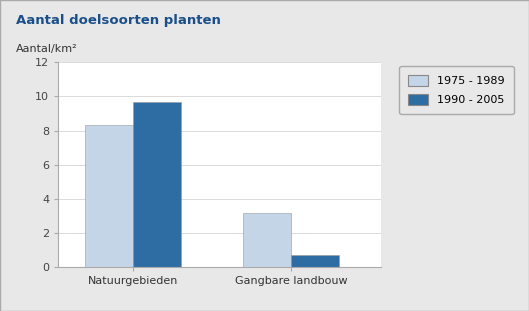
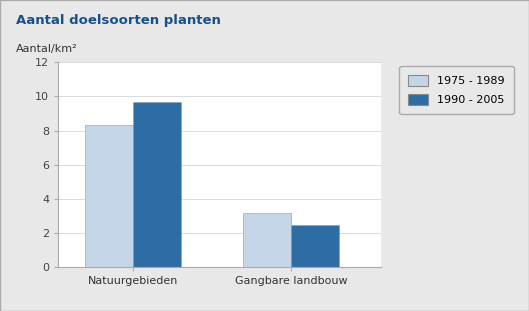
1990 - 2005/Gangbare landbouw: 0.7 -> 2.5
